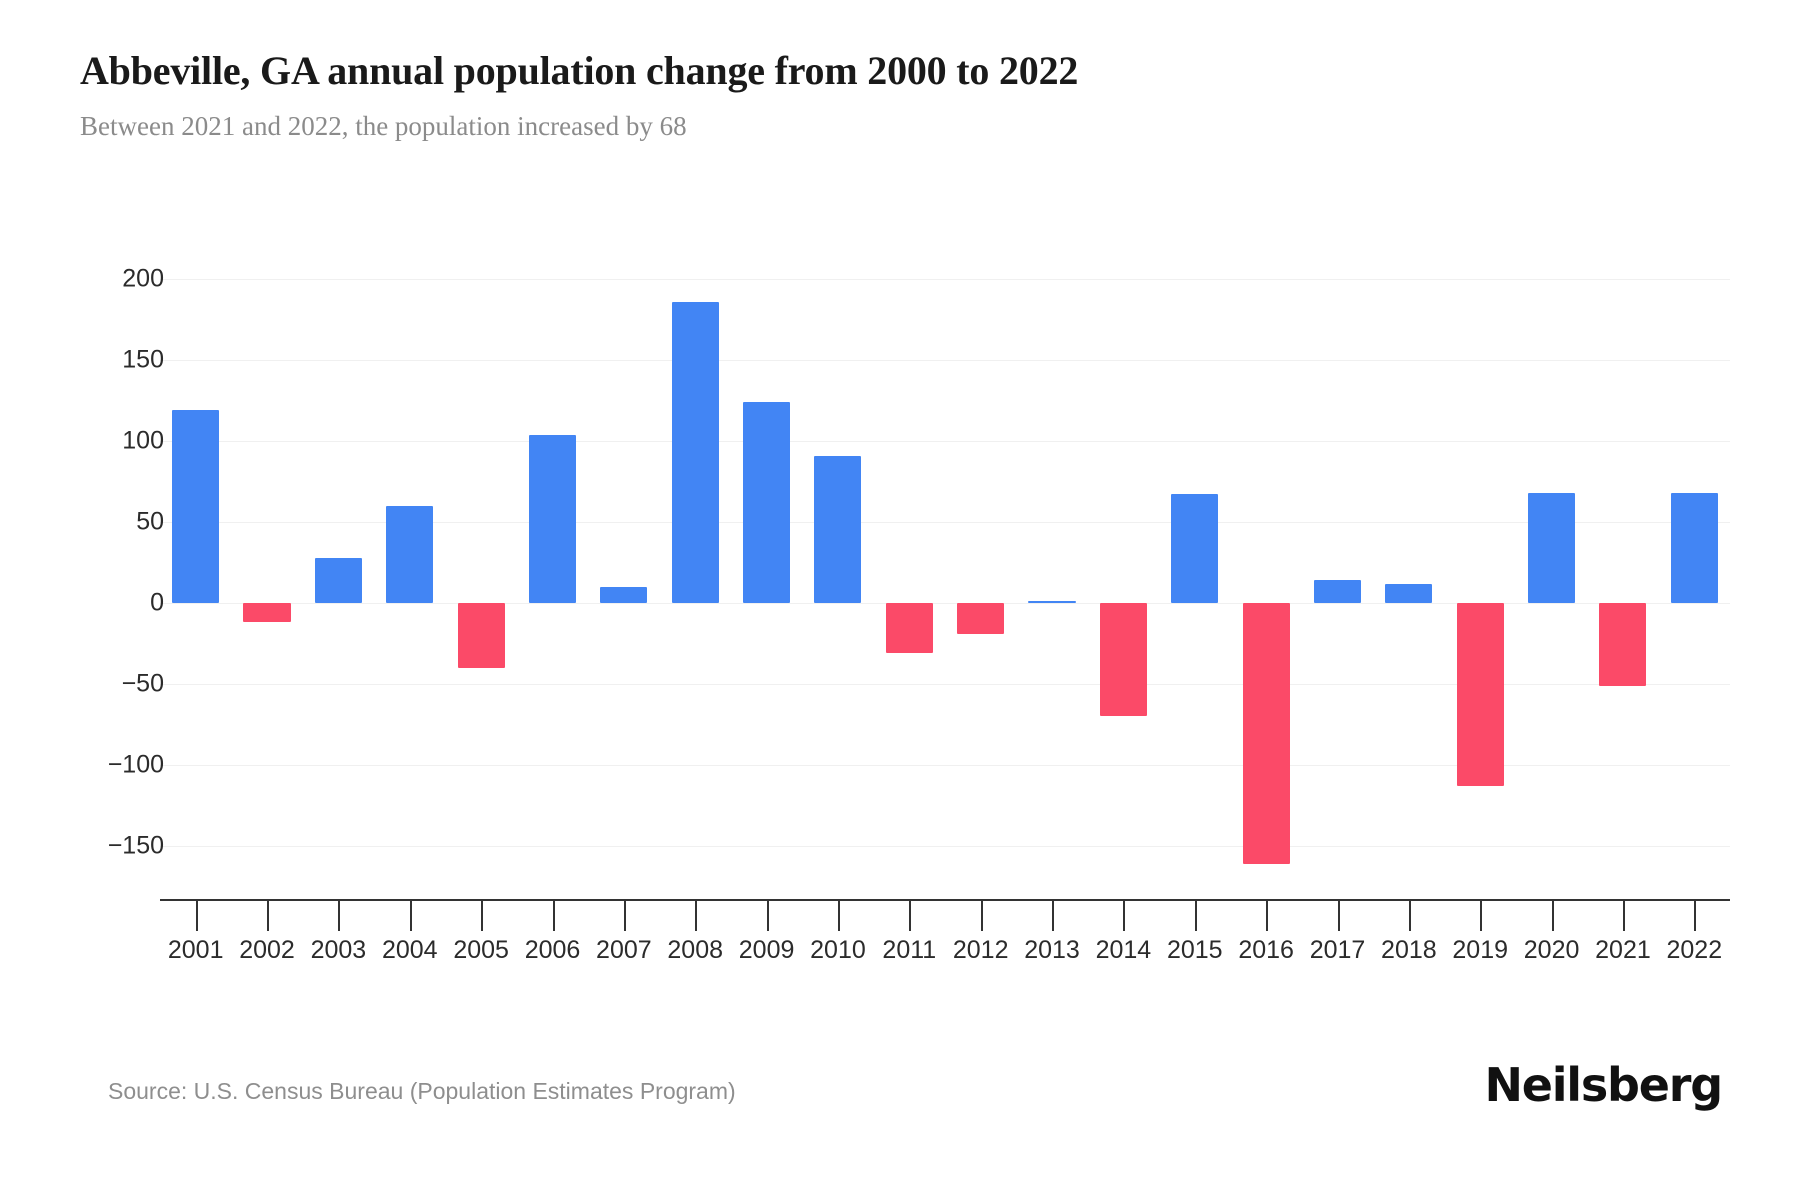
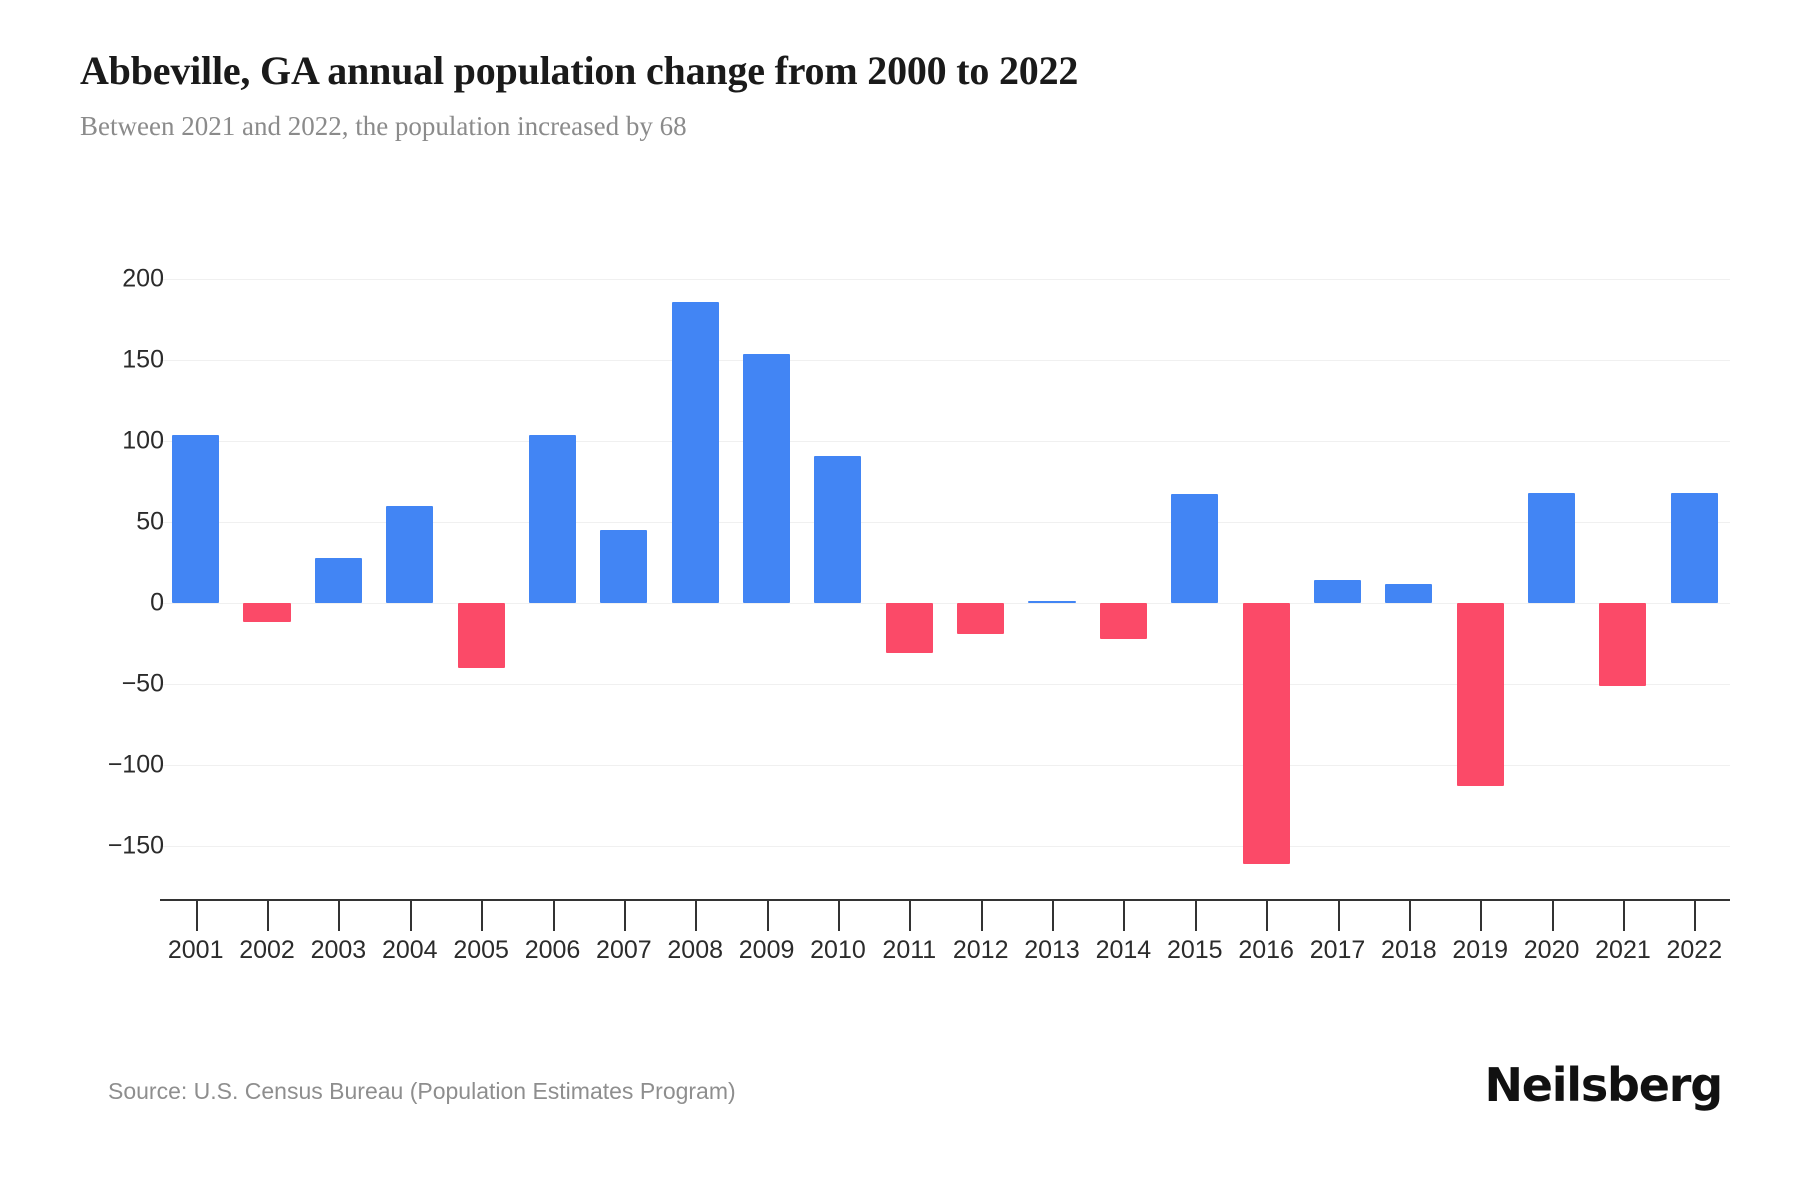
2001: 119 -> 104
2007: 10 -> 45
2009: 124 -> 154
2014: -70 -> -22
